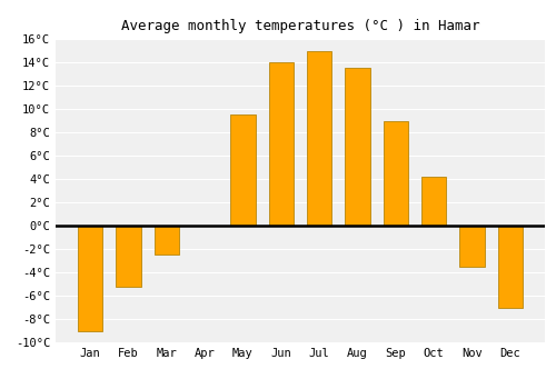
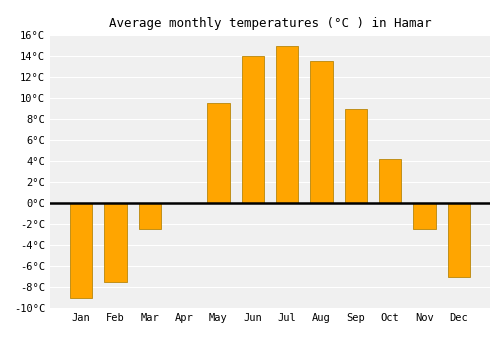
Feb: -5.2°C -> -7.5°C
Nov: -3.5°C -> -2.5°C
